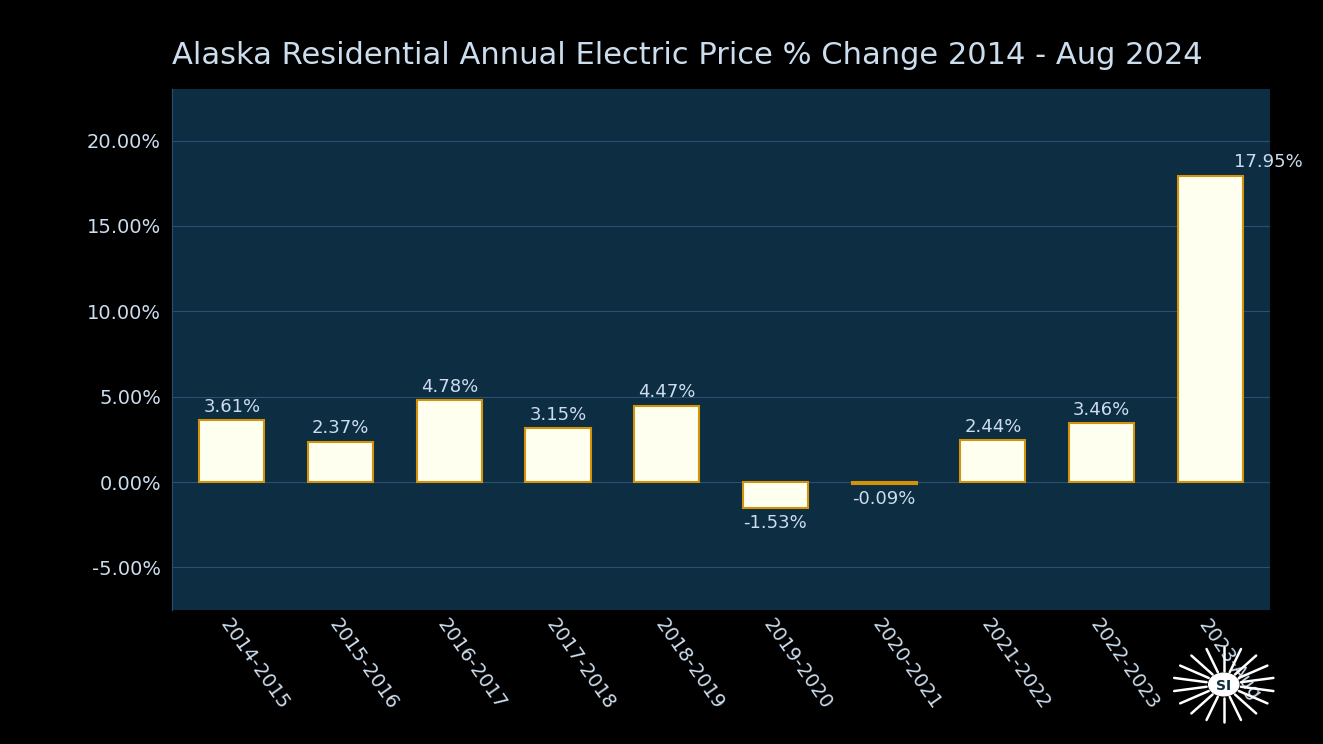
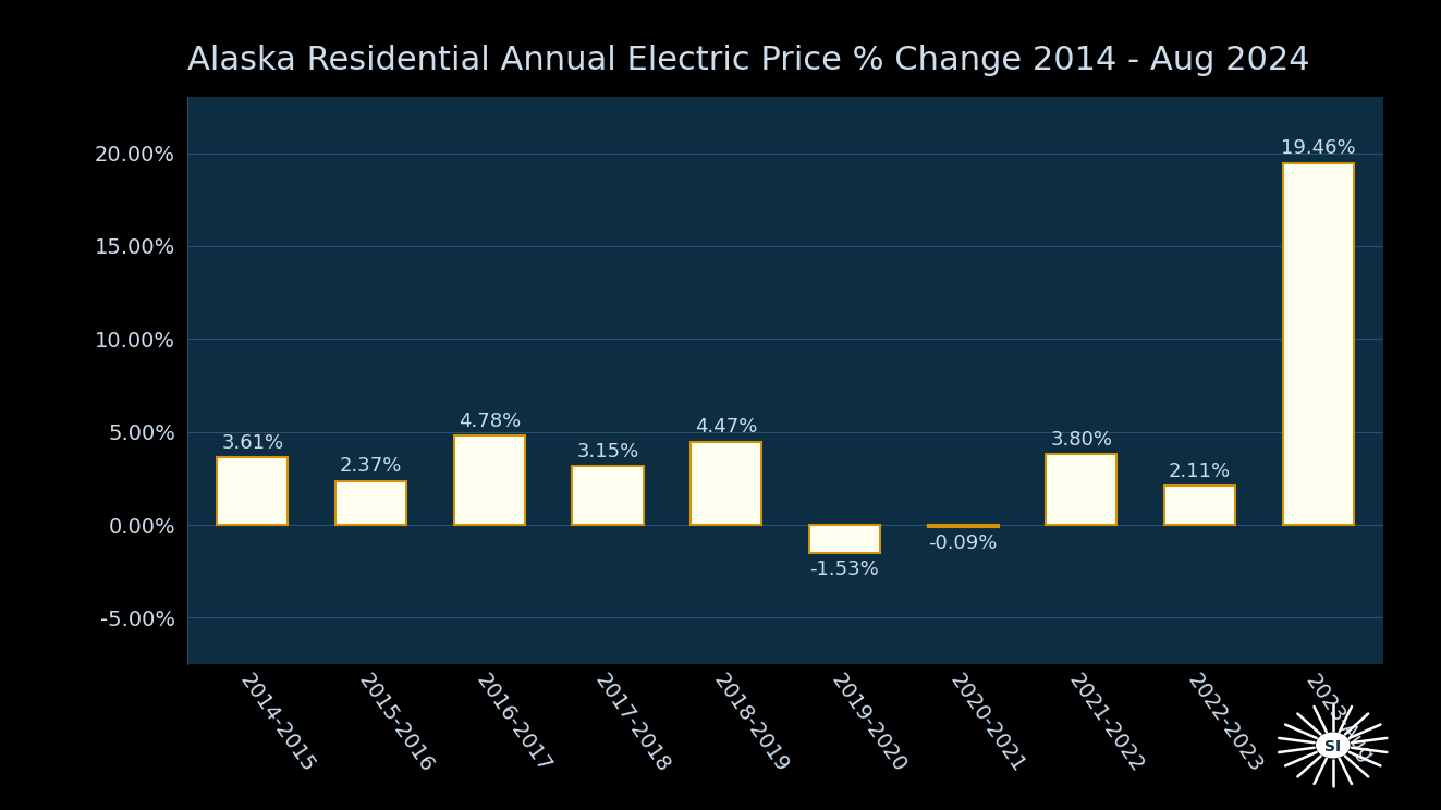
2021-2022: 2.44% -> 3.80%
2022-2023: 3.46% -> 2.11%
2023-Aug: 17.95% -> 19.46%
